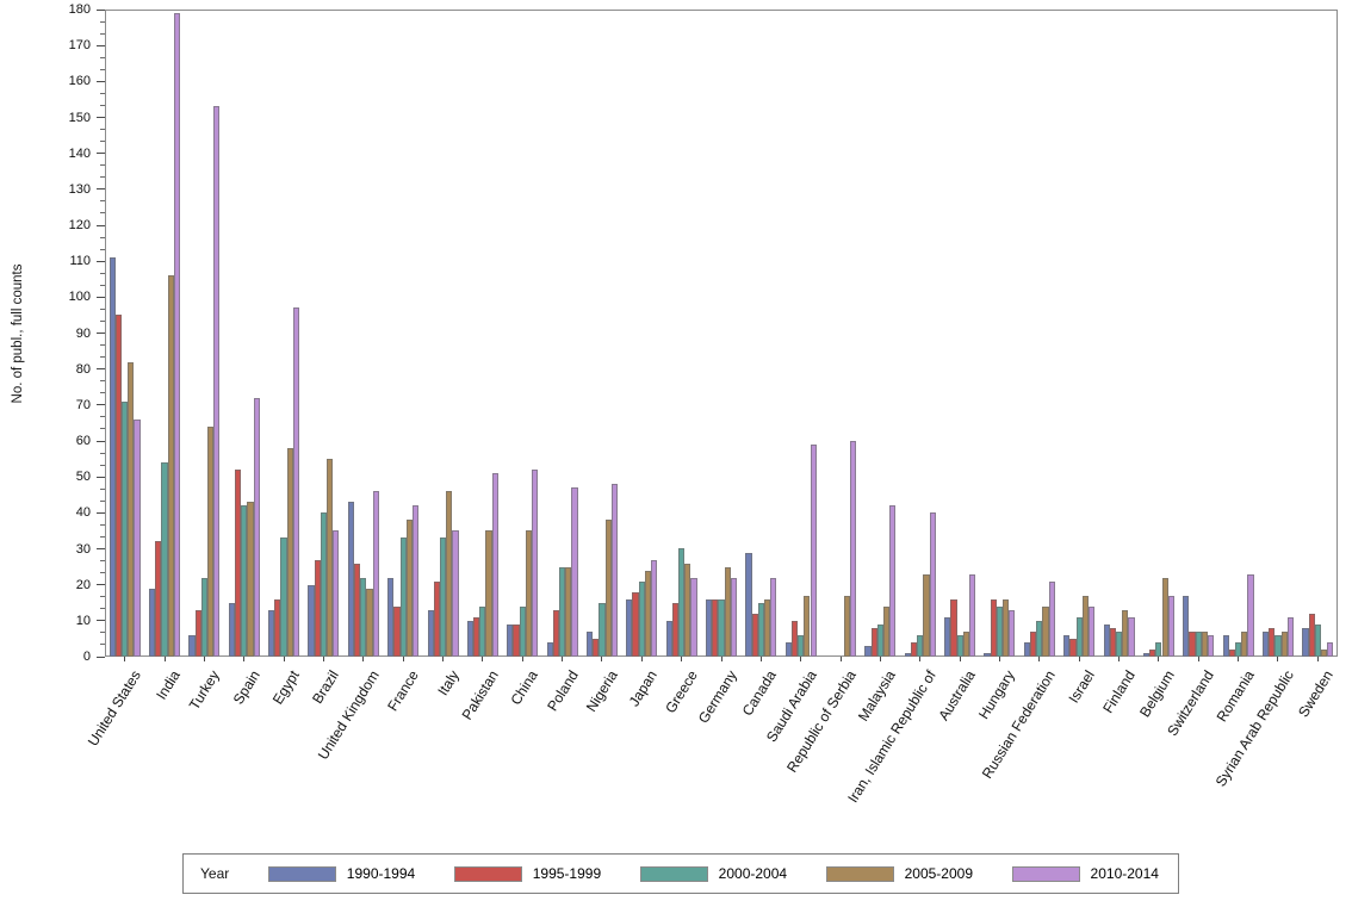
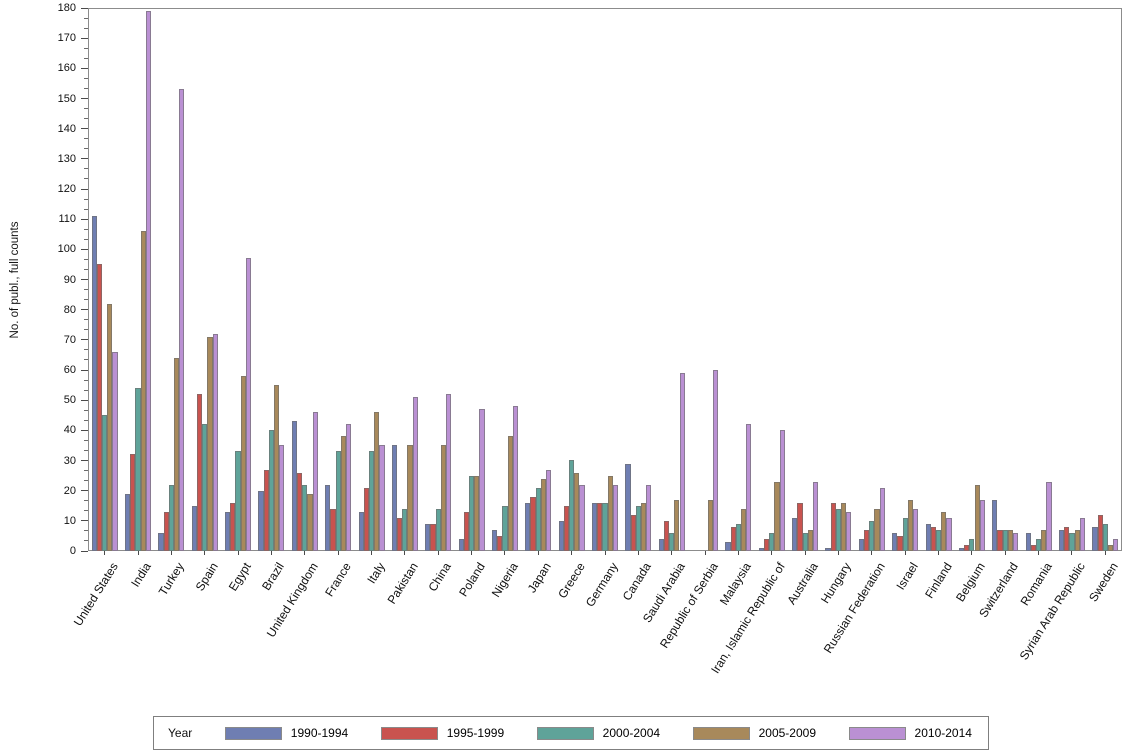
2000-2004/United States: 71 -> 45
2005-2009/Spain: 43 -> 71
1990-1994/Pakistan: 10 -> 35
